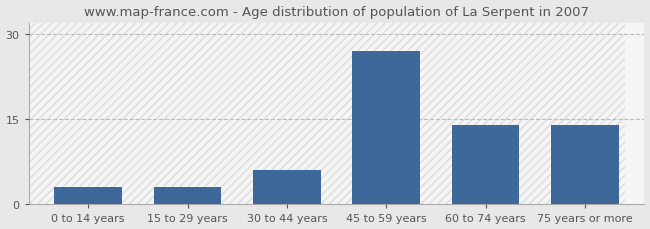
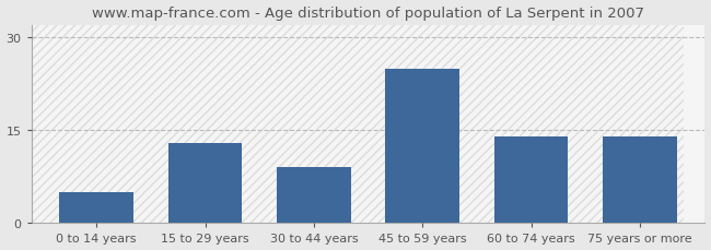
0 to 14 years: 3 -> 5
15 to 29 years: 3 -> 13
30 to 44 years: 6 -> 9
45 to 59 years: 27 -> 25
